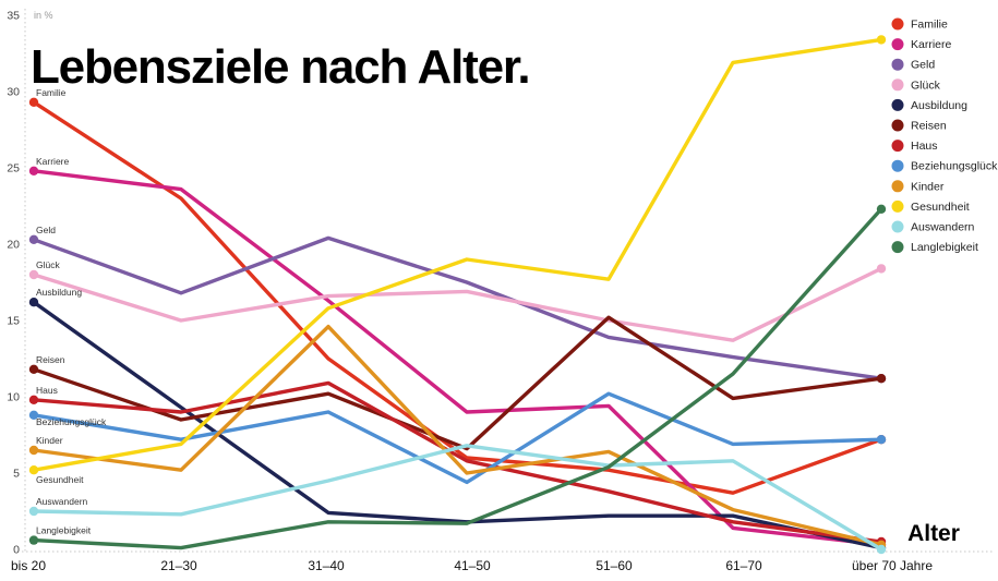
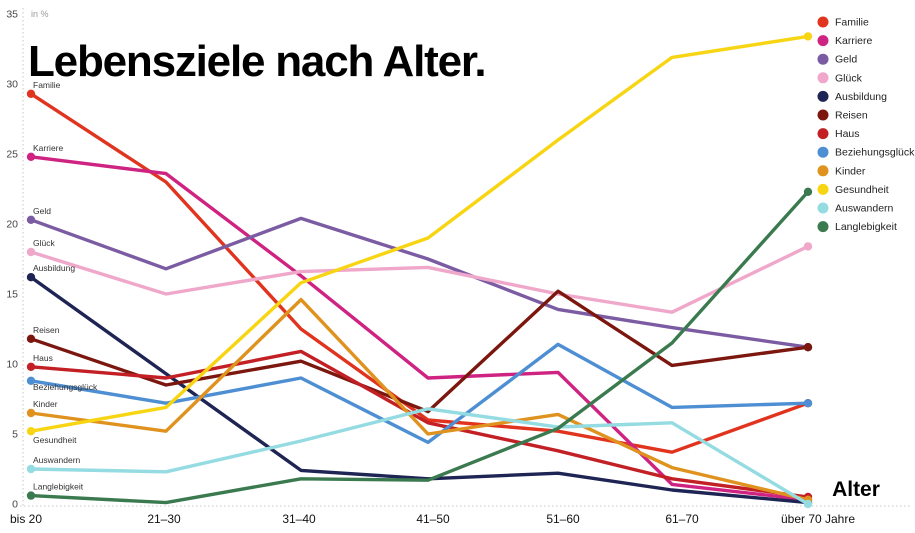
Beziehungsglück/51–60: 10.2 -> 11.4
Gesundheit/51–60: 17.7 -> 26.0
Ausbildung/61–70: 2.2 -> 1.0
